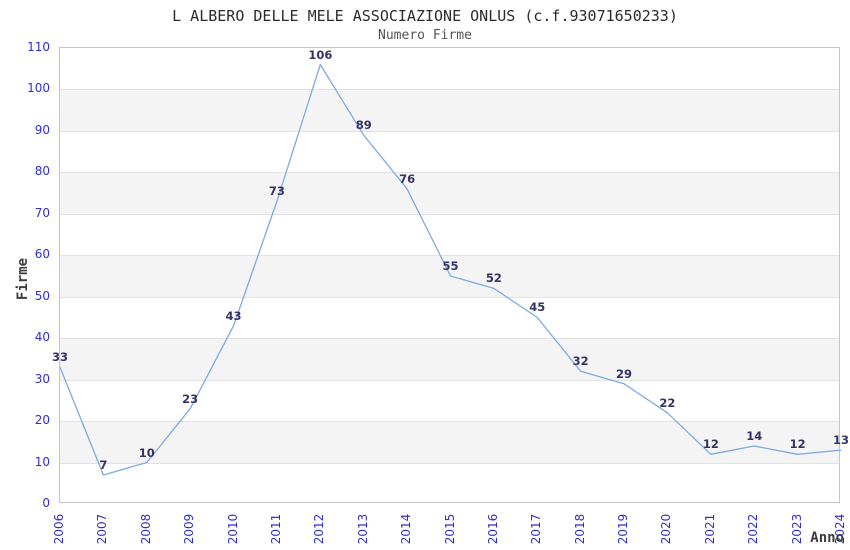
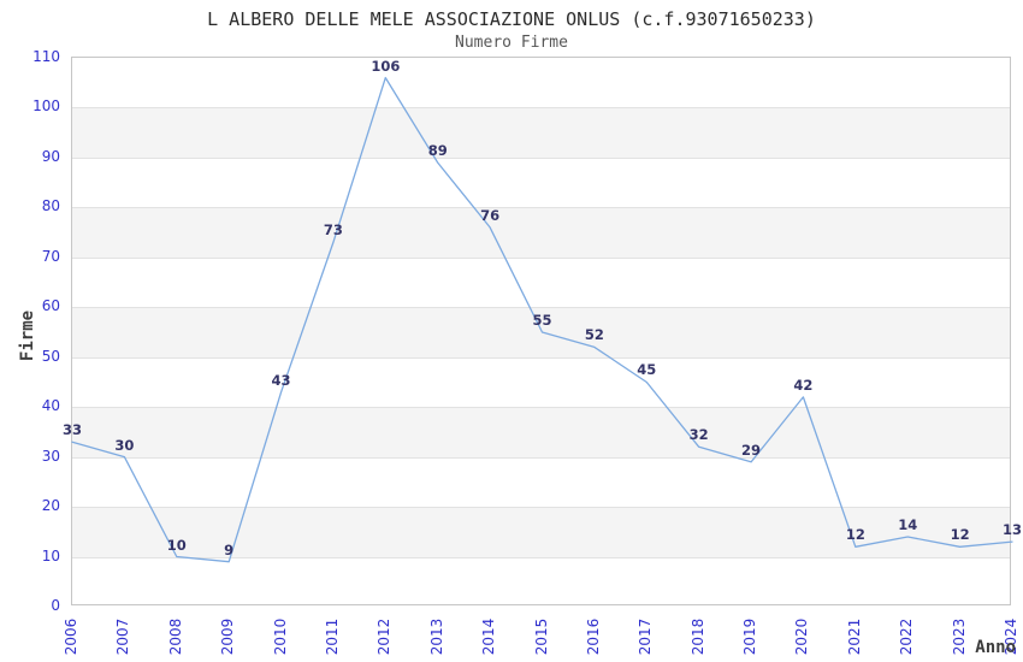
2007: 7 -> 30
2009: 23 -> 9
2020: 22 -> 42
